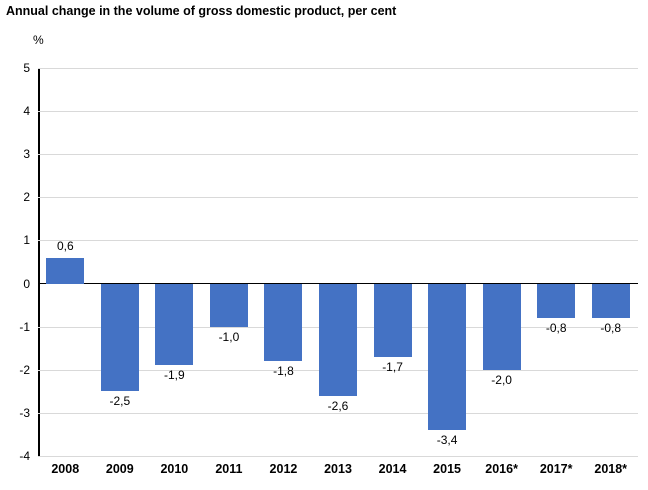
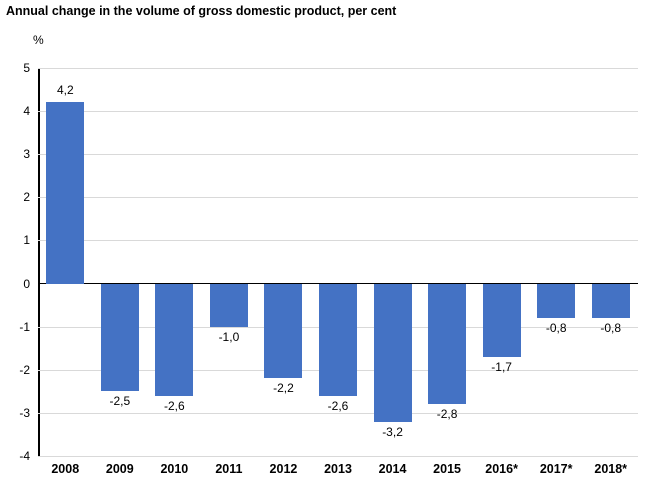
2008: 0,6 -> 4,2
2010: -1,9 -> -2,6
2012: -1,8 -> -2,2
2014: -1,7 -> -3,2
2015: -3,4 -> -2,8
2016*: -2,0 -> -1,7
